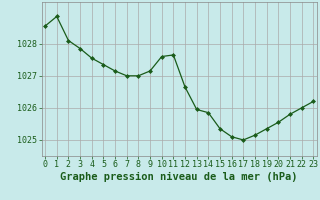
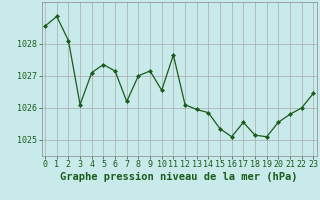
3: 1027.85 -> 1026.10
4: 1027.55 -> 1027.10
7: 1027.00 -> 1026.20
10: 1027.60 -> 1026.55
12: 1026.65 -> 1026.10
17: 1025.00 -> 1025.55
19: 1025.35 -> 1025.10
23: 1026.20 -> 1026.45
